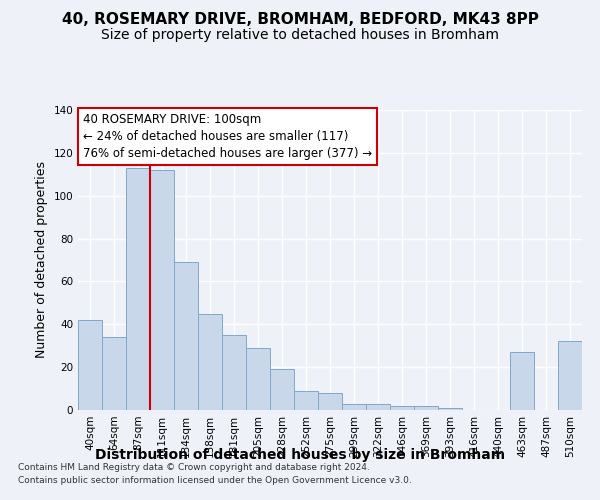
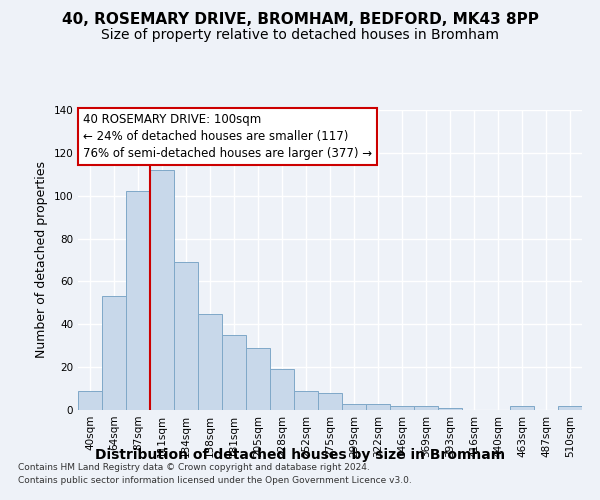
40sqm: 42 -> 9
64sqm: 34 -> 53
87sqm: 113 -> 102
463sqm: 27 -> 2
510sqm: 32 -> 2
